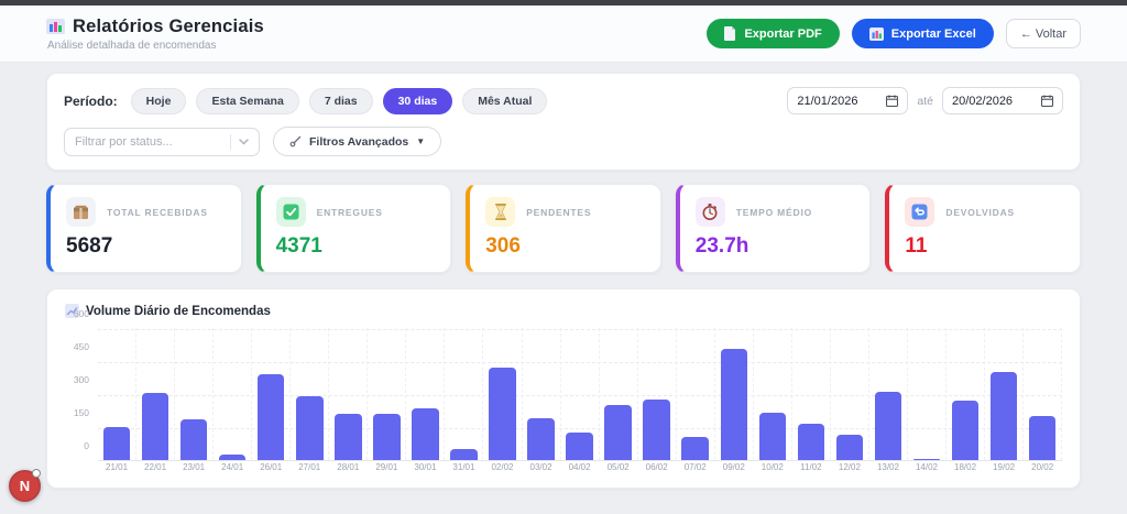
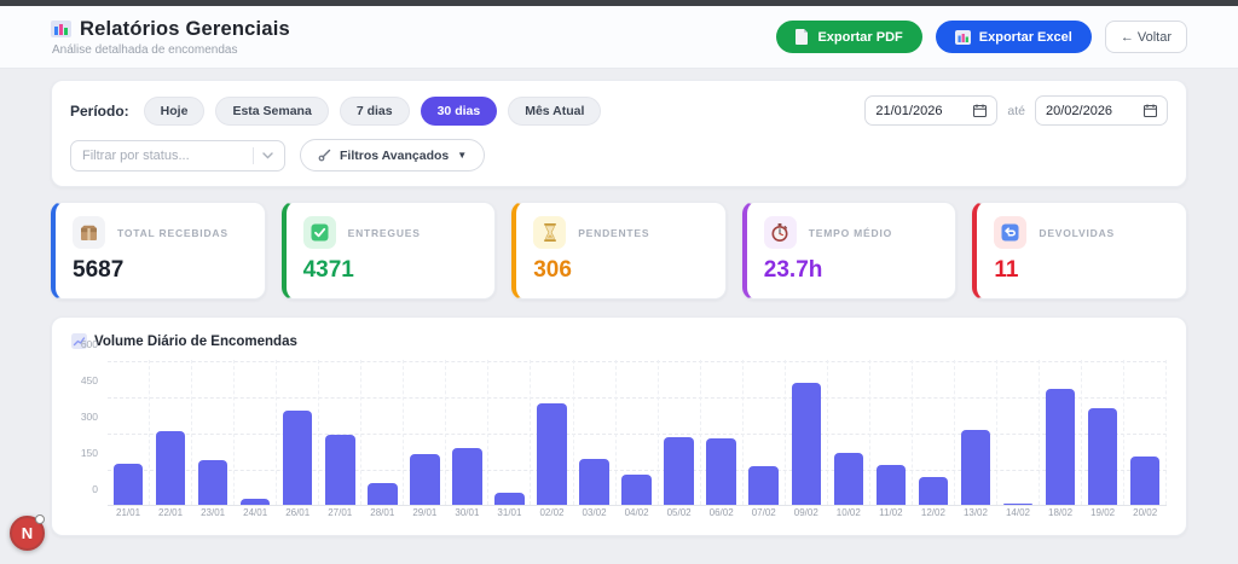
21/01: 150 -> 170
28/01: 210 -> 90
05/02: 250 -> 280
07/02: 100 -> 160
18/02: 270 -> 480
